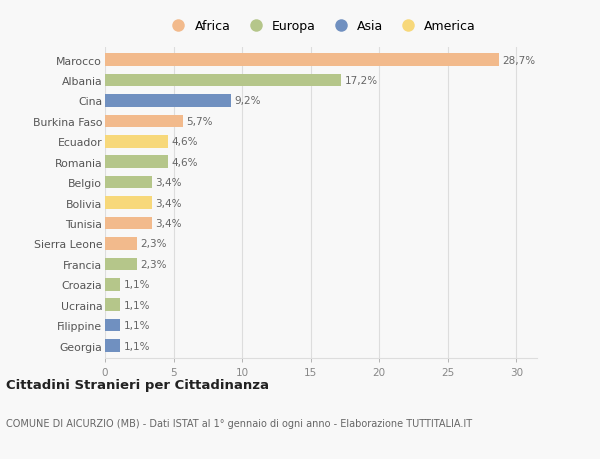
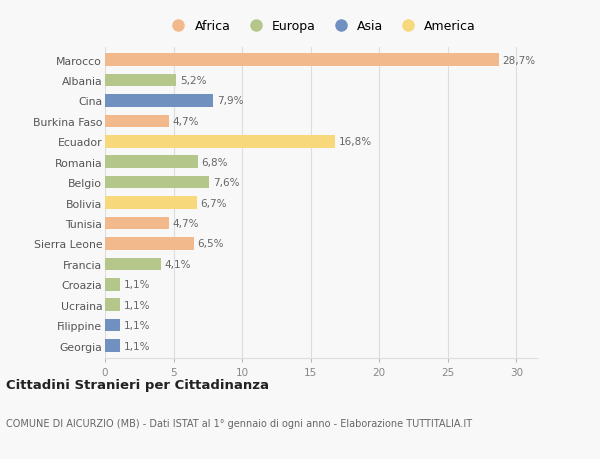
Albania: 17,2% -> 5,2%
Cina: 9,2% -> 7,9%
Burkina Faso: 5,7% -> 4,7%
Ecuador: 4,6% -> 16,8%
Romania: 4,6% -> 6,8%
Belgio: 3,4% -> 7,6%
Bolivia: 3,4% -> 6,7%
Tunisia: 3,4% -> 4,7%
Sierra Leone: 2,3% -> 6,5%
Francia: 2,3% -> 4,1%
